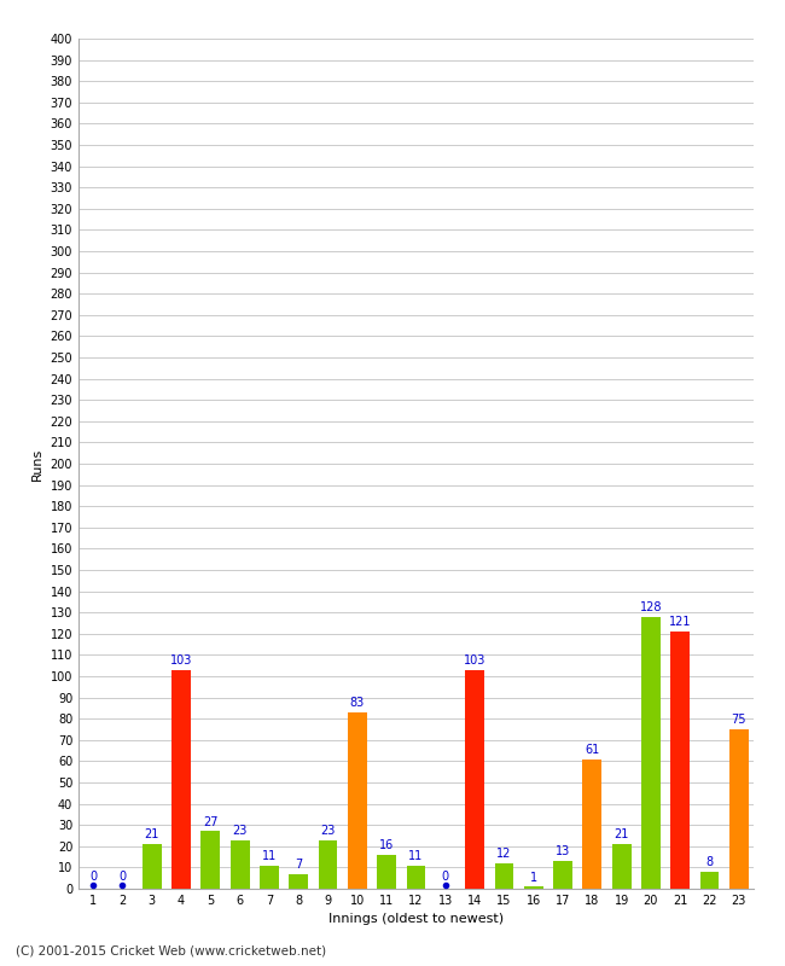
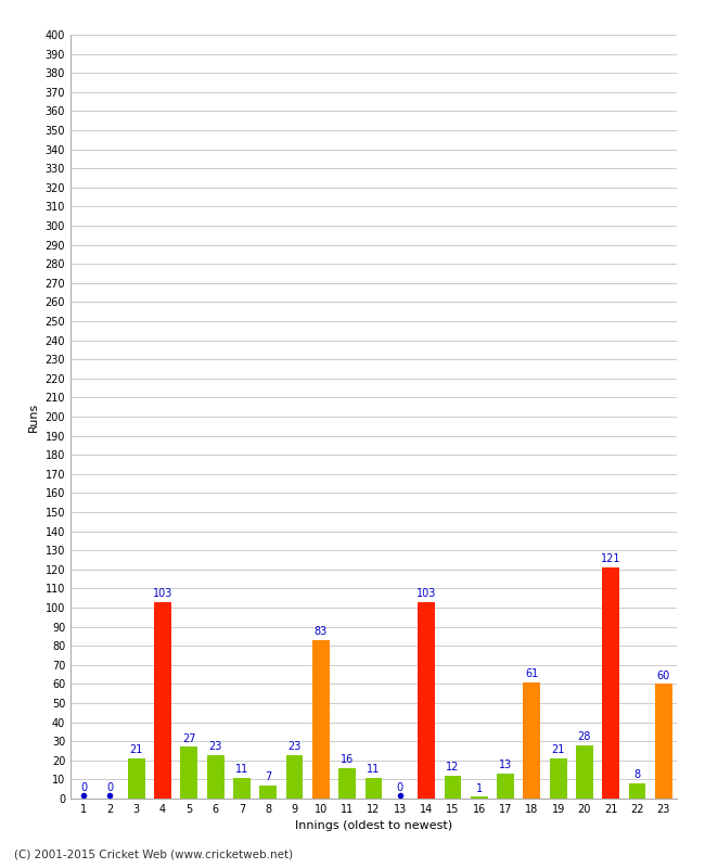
20: 128 -> 28
23: 75 -> 60
